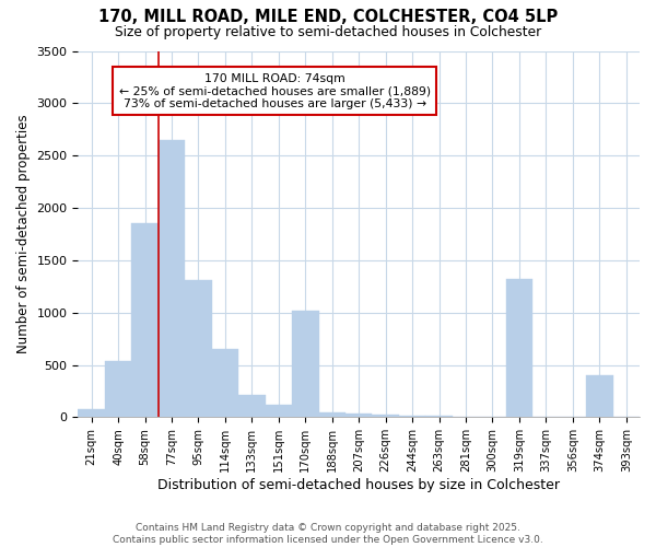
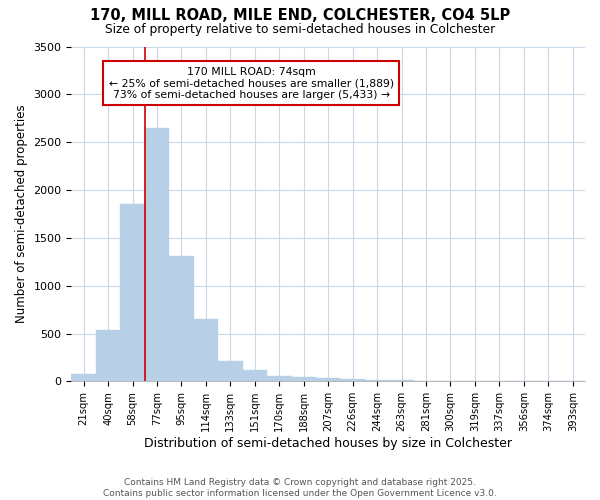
170sqm: 1020 -> 60
319sqm: 1320 -> 0
374sqm: 400 -> 0
